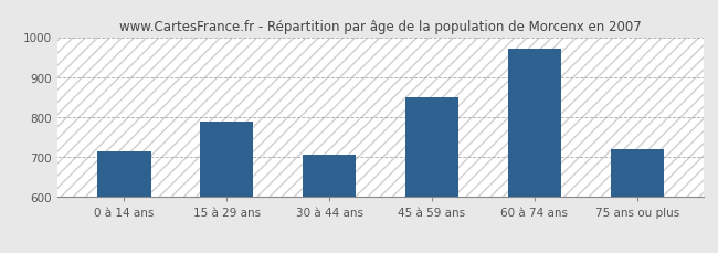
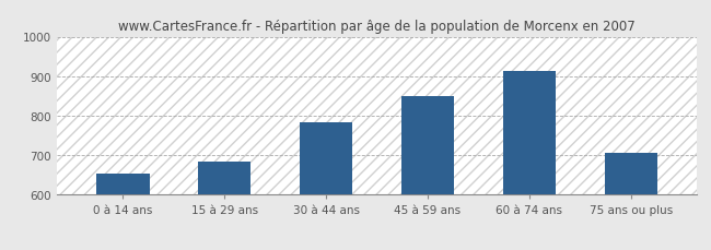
0 à 14 ans: 715 -> 653
15 à 29 ans: 790 -> 683
30 à 44 ans: 705 -> 782
60 à 74 ans: 970 -> 912
75 ans ou plus: 720 -> 706
